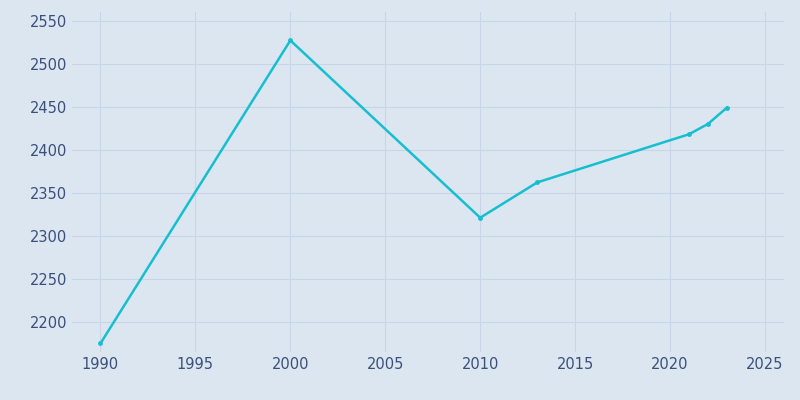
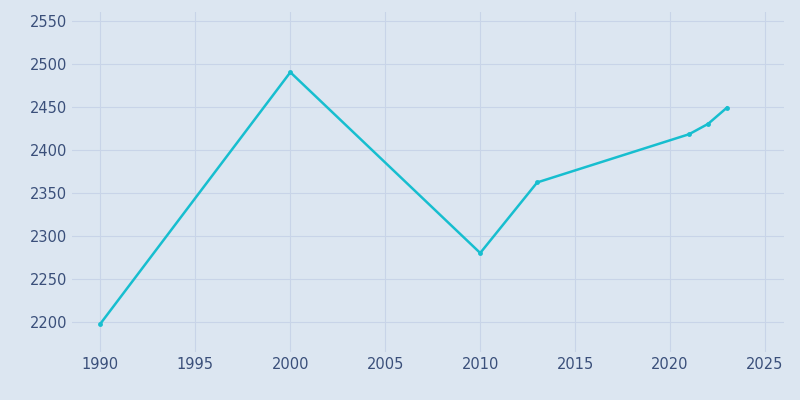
1990: 2175 -> 2198
2000: 2527 -> 2490
2010: 2321 -> 2280
